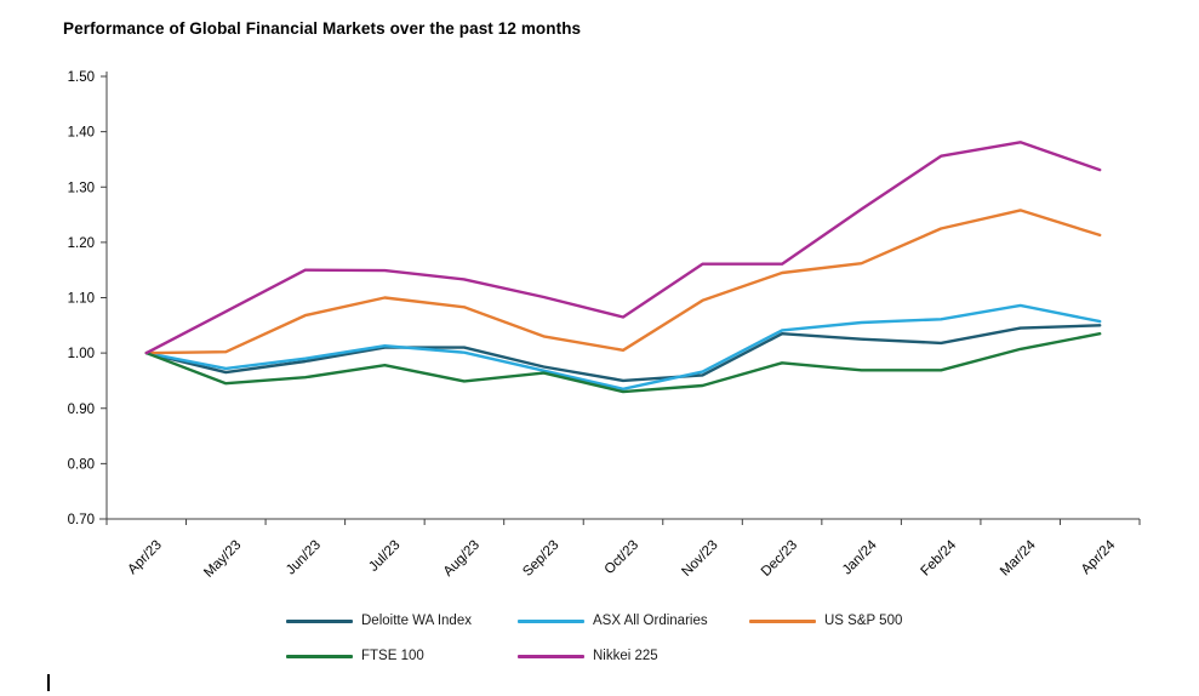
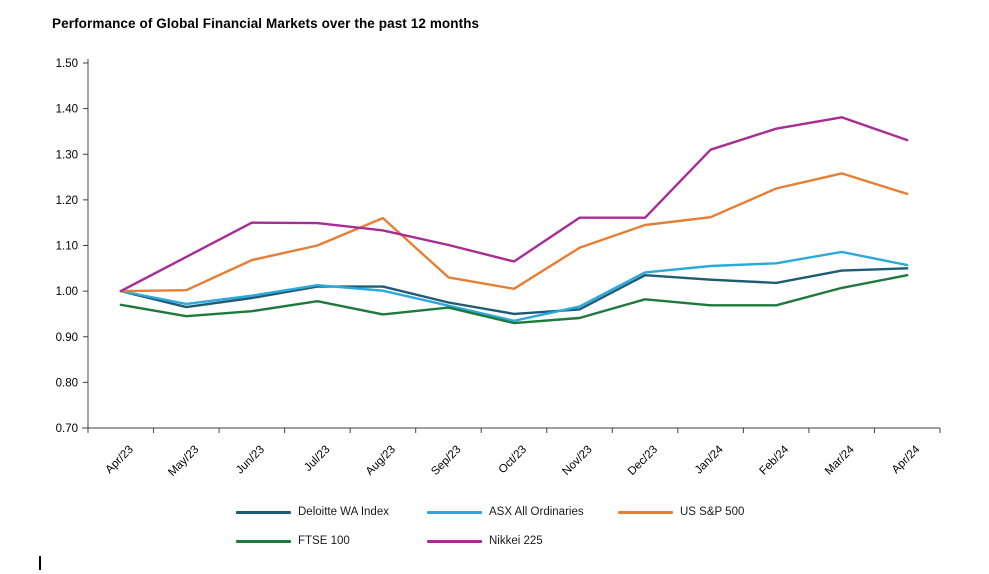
FTSE 100/Apr/23: 1.00 -> 0.97
US S&P 500/Aug/23: 1.08 -> 1.16
Nikkei 225/Jan/24: 1.26 -> 1.31
